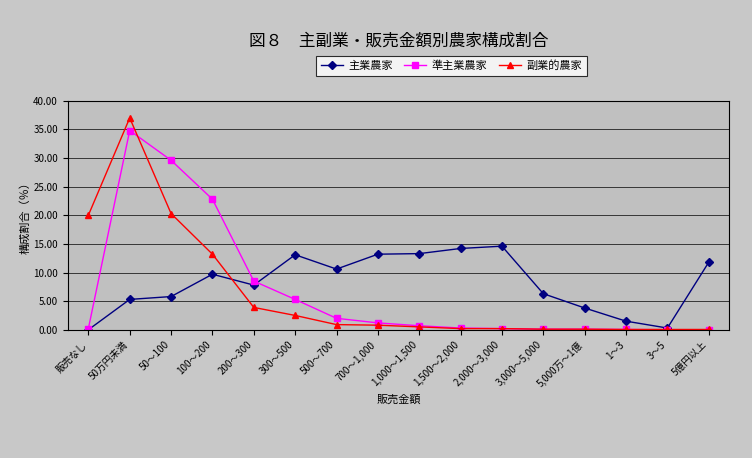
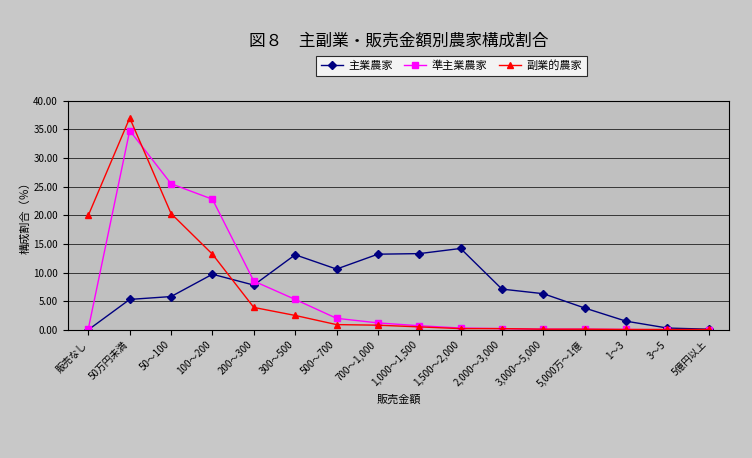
準主業農家/50～100: 29.6 -> 25.5
主業農家/2,000～3,000: 14.6 -> 7.1
主業農家/5億円以上: 11.8 -> 0.1
